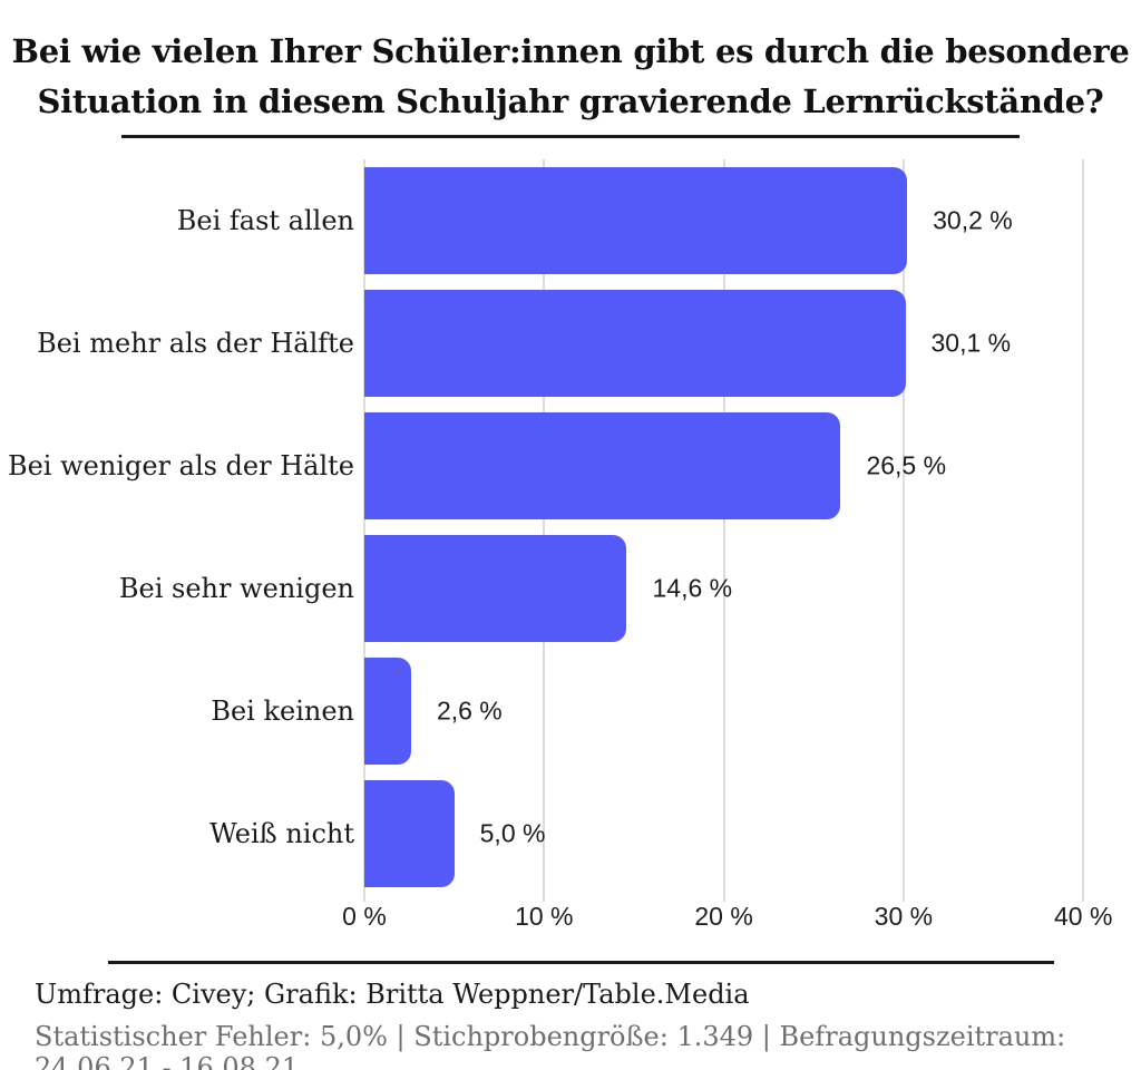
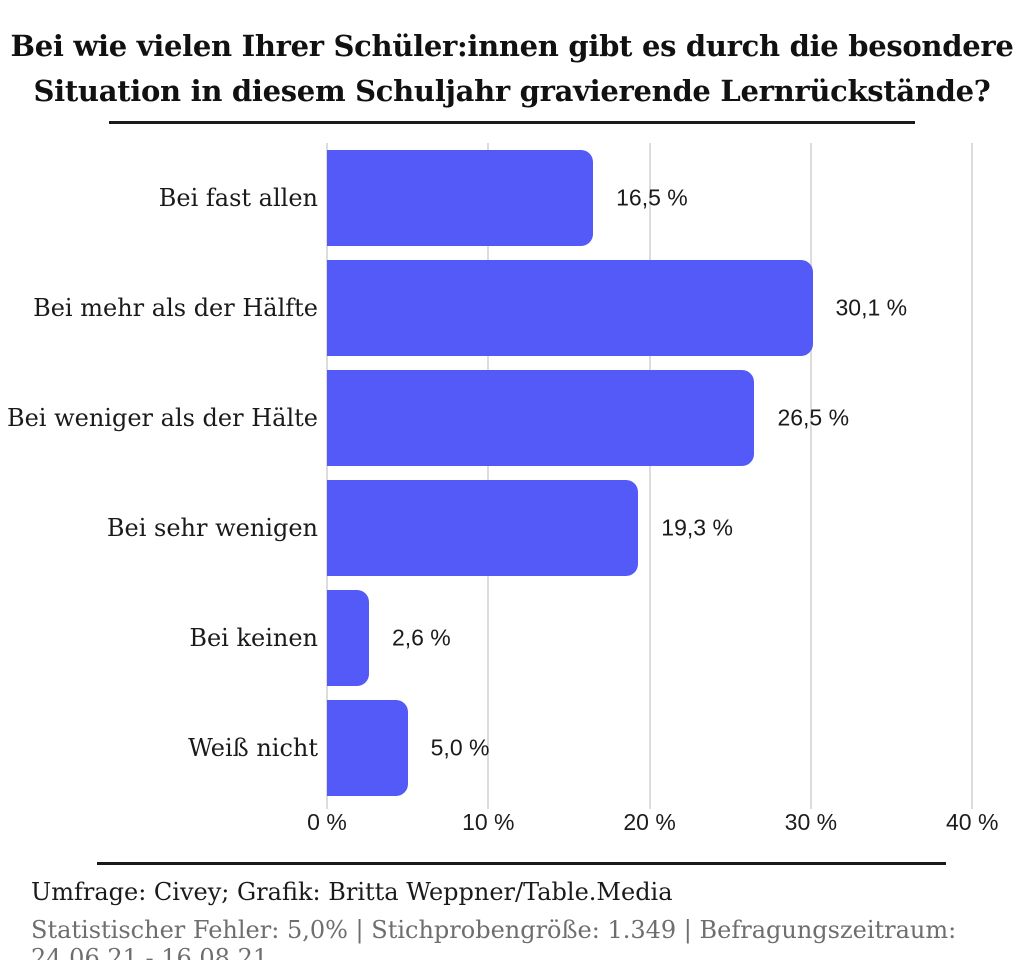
Bei fast allen: 30,2 -> 16,5
Bei sehr wenigen: 14,6 -> 19,3
